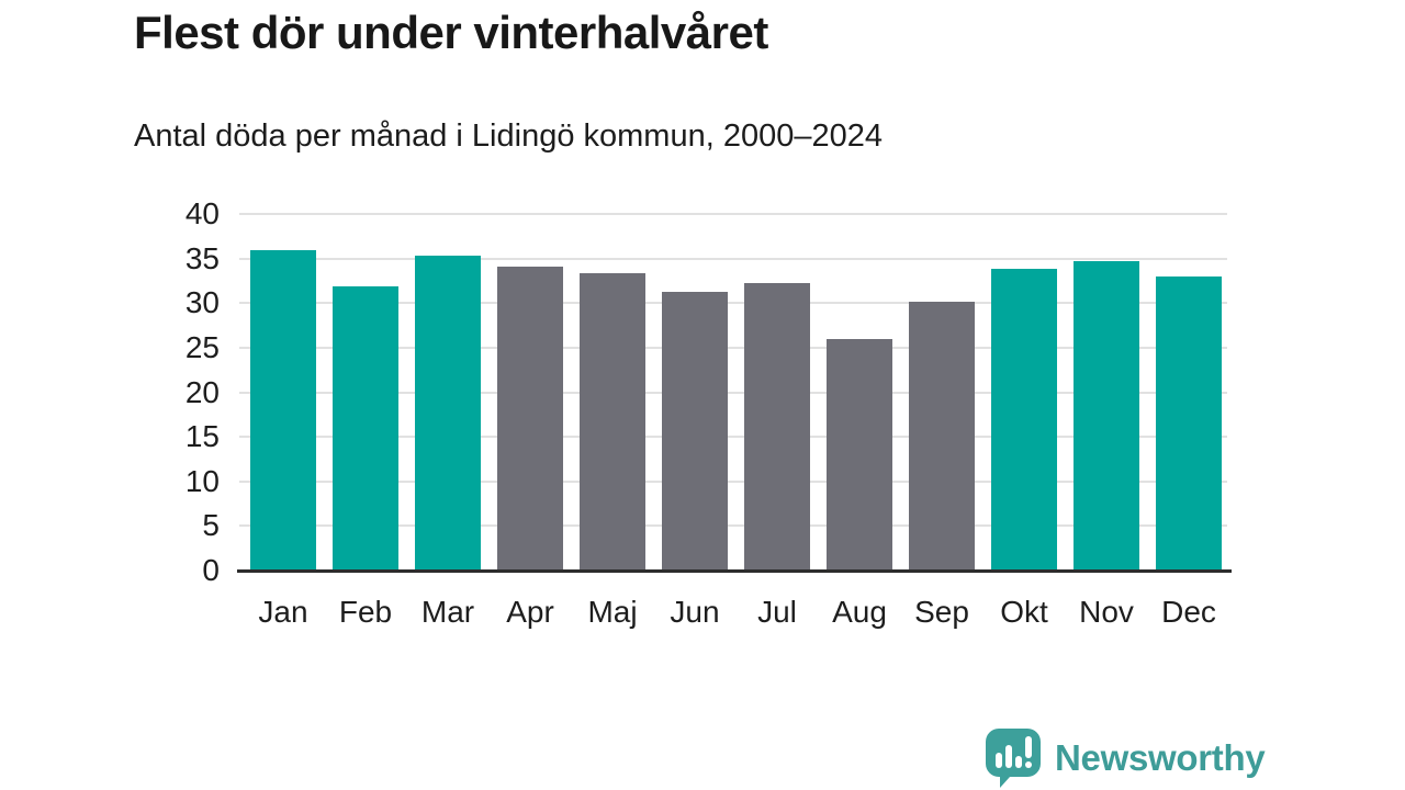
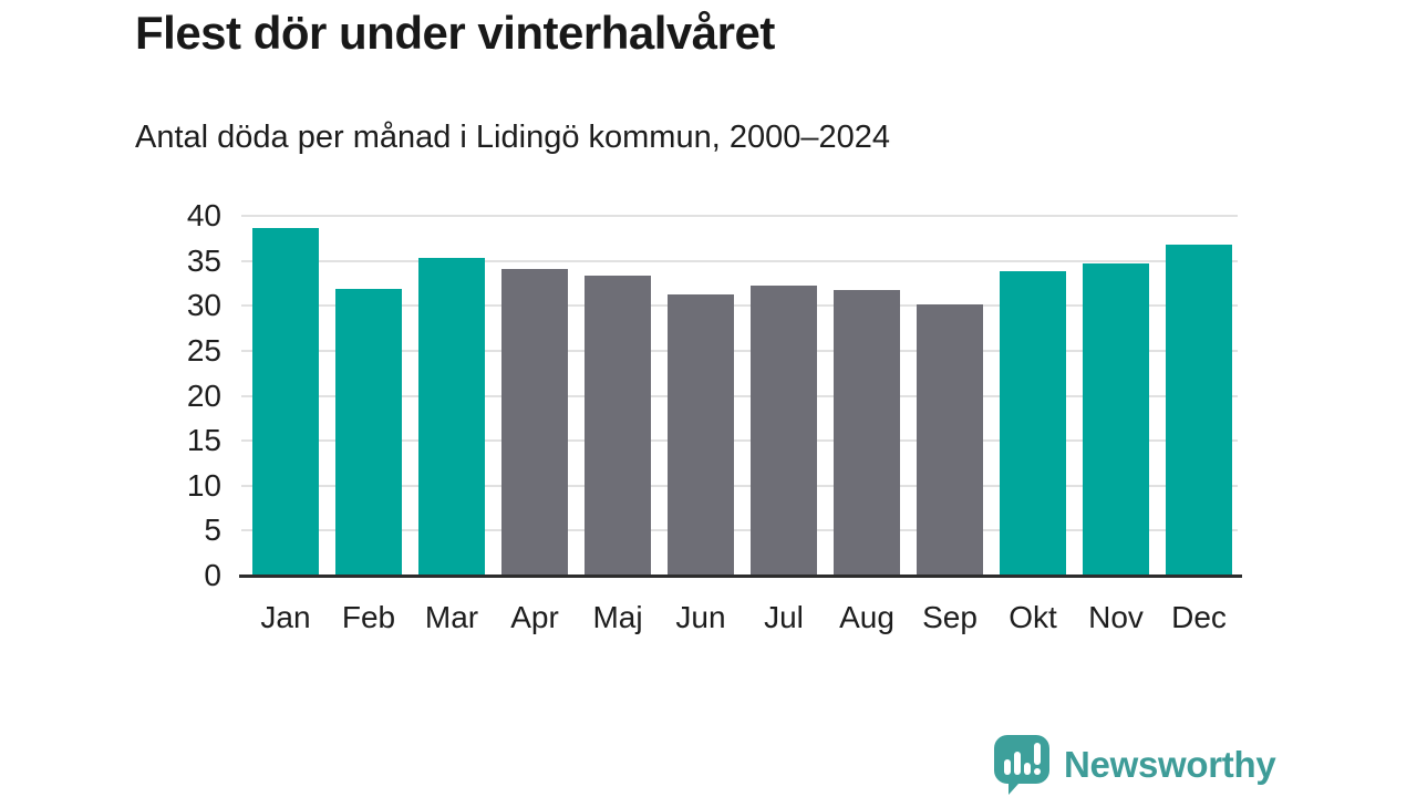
Jan: 36 -> 39
Aug: 26 -> 32
Dec: 33 -> 37
